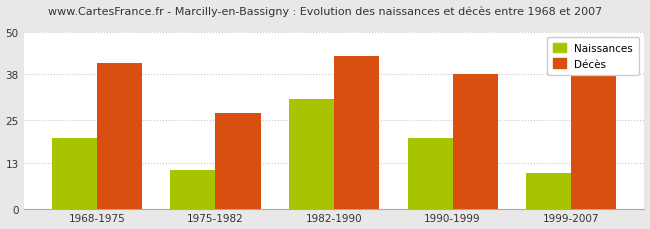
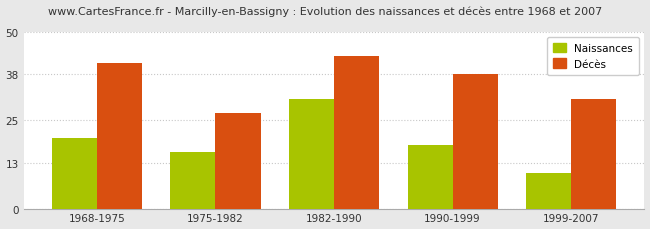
Naissances/1975-1982: 11 -> 16
Naissances/1990-1999: 20 -> 18
Décès/1999-2007: 38 -> 31
